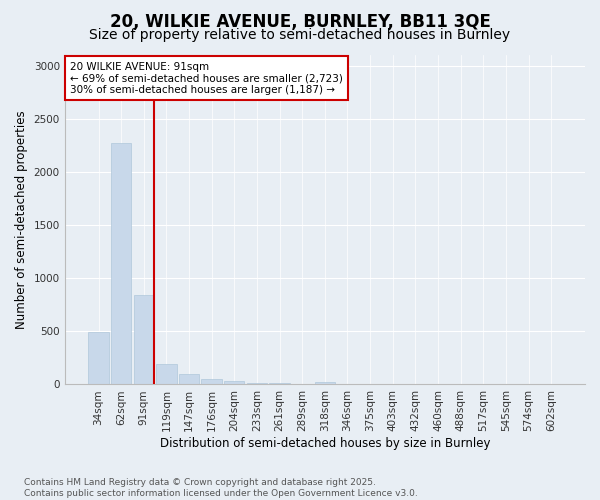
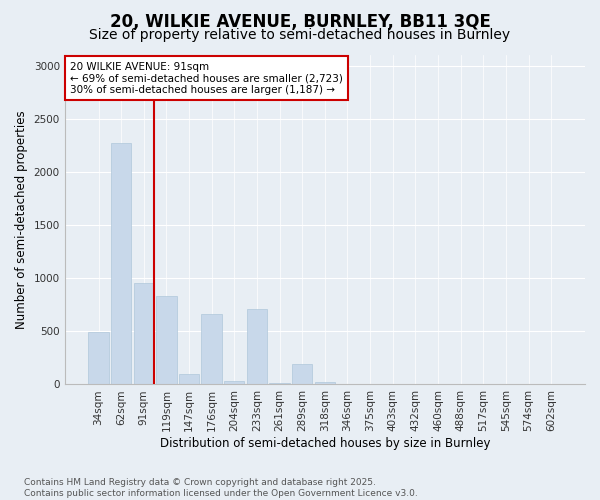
91sqm: 840 -> 950
119sqm: 200 -> 830
176sqm: 60 -> 660
233sqm: 20 -> 710
289sqm: 0 -> 190
